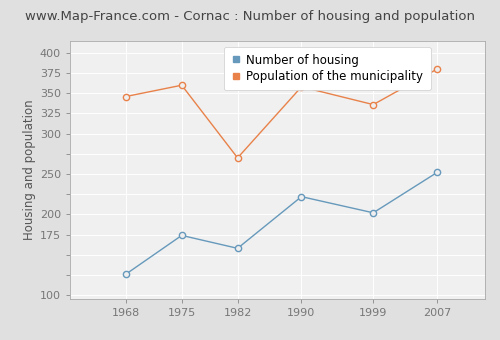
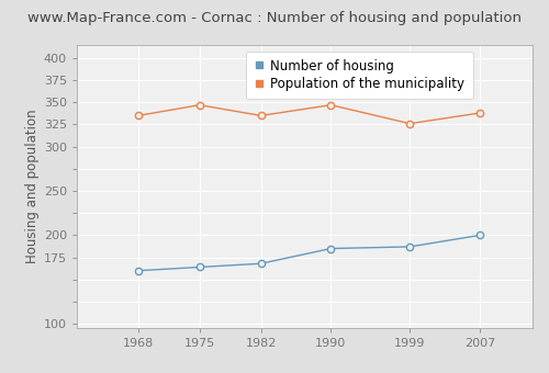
Number of housing/1968: 126 -> 160
Population of the municipality/1968: 346 -> 335
Number of housing/1975: 174 -> 164
Population of the municipality/1975: 360 -> 347
Number of housing/1982: 158 -> 168
Population of the municipality/1982: 270 -> 335
Number of housing/1990: 222 -> 185
Population of the municipality/1990: 358 -> 347
Number of housing/1999: 202 -> 187
Population of the municipality/1999: 336 -> 326
Number of housing/2007: 252 -> 200
Population of the municipality/2007: 380 -> 338
